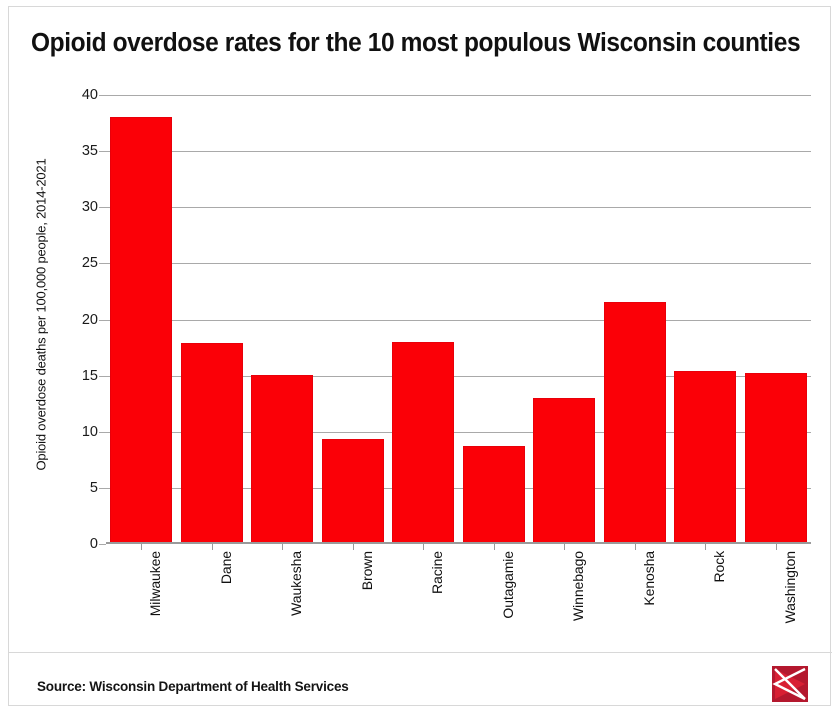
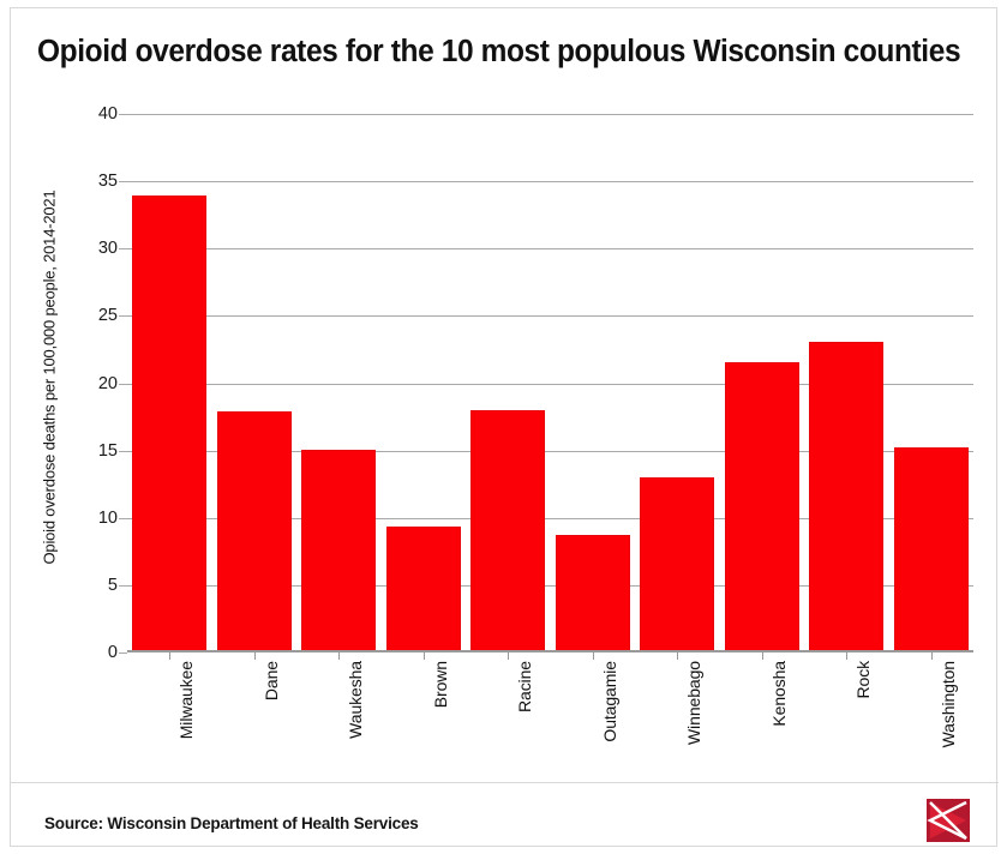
Milwaukee: 38.0 -> 33.9
Rock: 15.4 -> 23.1
